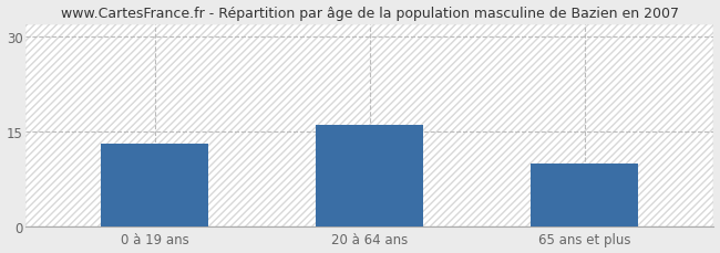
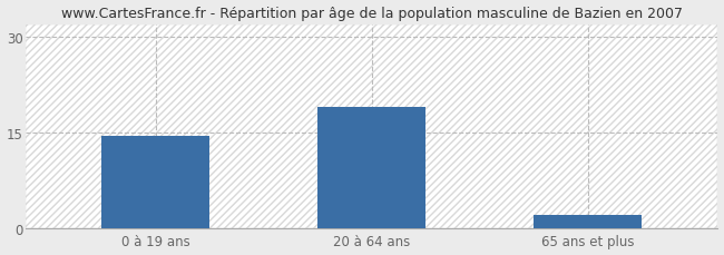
0 à 19 ans: 13.0 -> 14.5
20 à 64 ans: 16.0 -> 19.0
65 ans et plus: 10.0 -> 2.0
